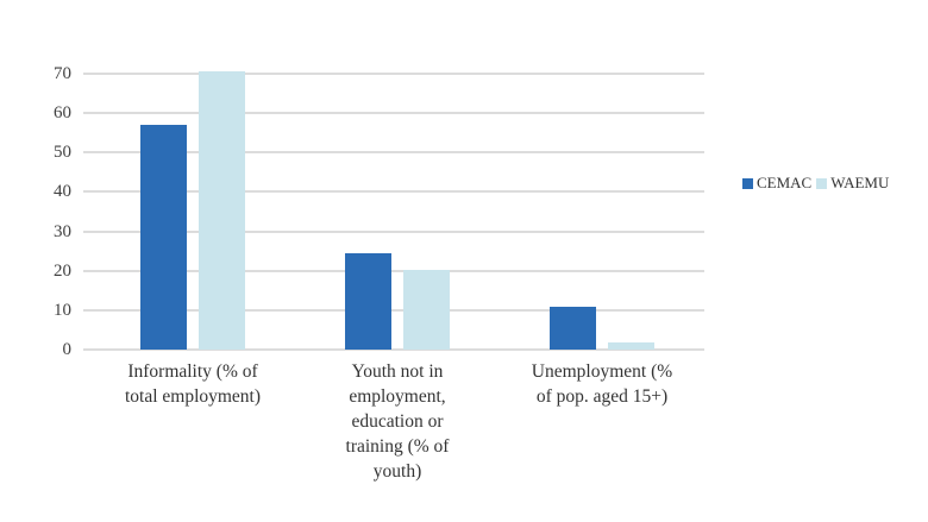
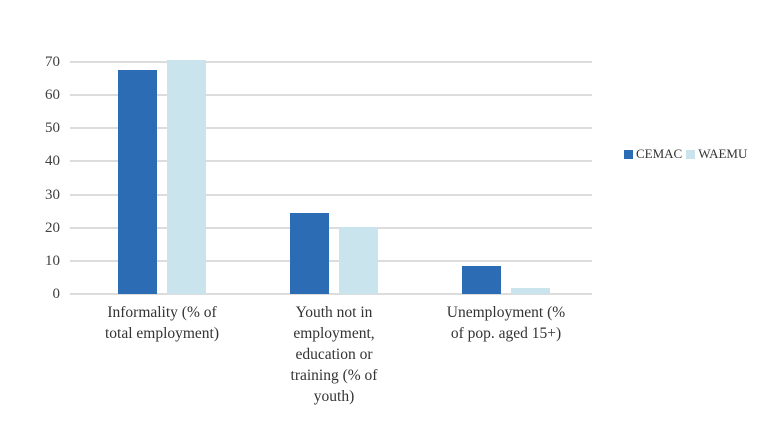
CEMAC/Informality (% of total employment): 57 -> 68
CEMAC/Unemployment (% of pop. aged 15+): 11 -> 8
